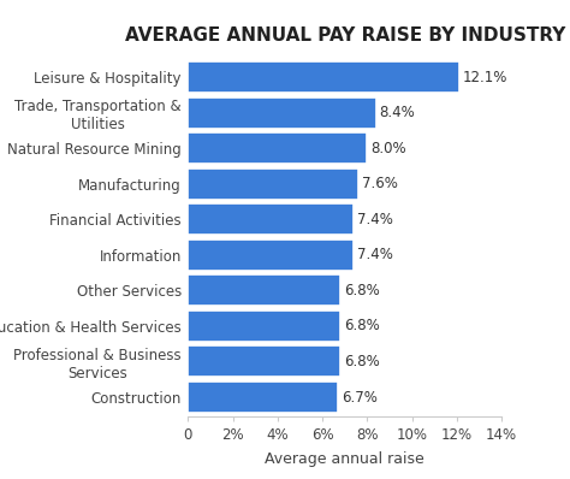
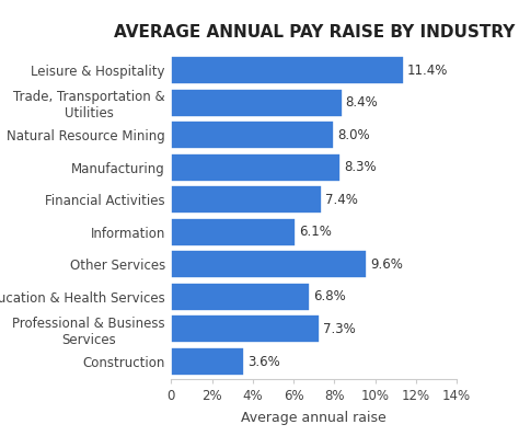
Leisure & Hospitality: 12.1% -> 11.4%
Manufacturing: 7.6% -> 8.3%
Information: 7.4% -> 6.1%
Other Services: 6.8% -> 9.6%
Professional & Business Services: 6.8% -> 7.3%
Construction: 6.7% -> 3.6%
